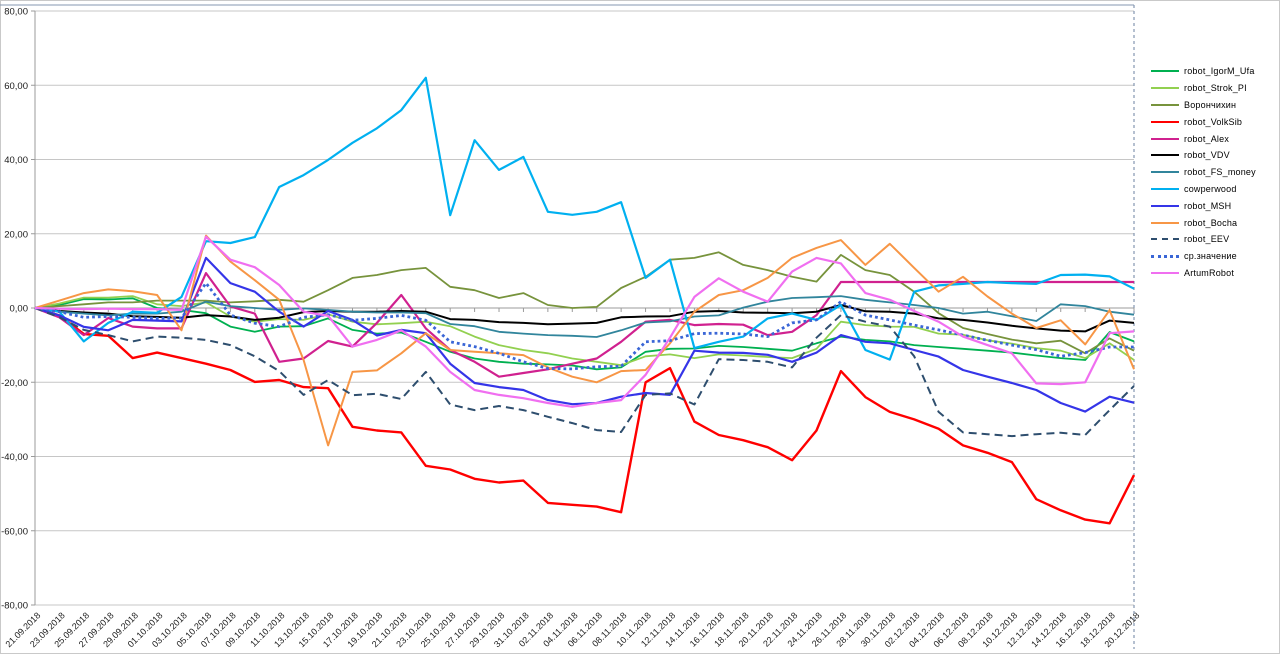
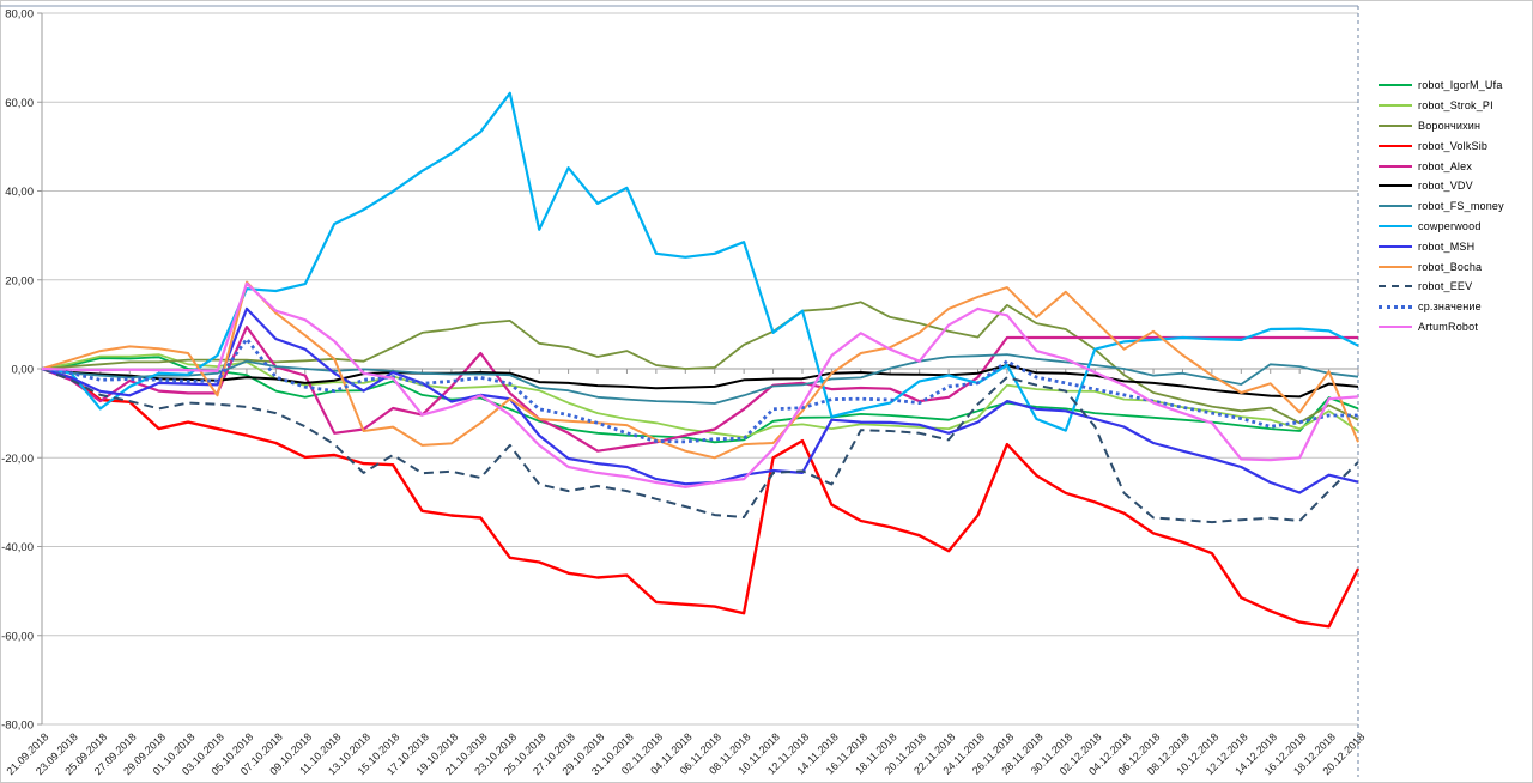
robot_Bocha/15.10.2018: -37 -> -13
cowperwood/25.10.2018: 25 -> 31
